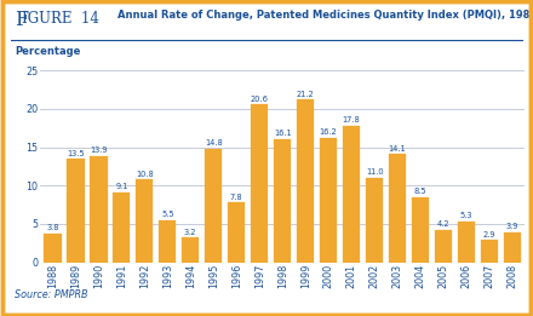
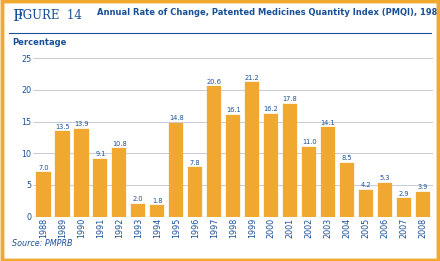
1988: 3.8 -> 7.0
1993: 5.5 -> 2.0
1994: 3.2 -> 1.8
